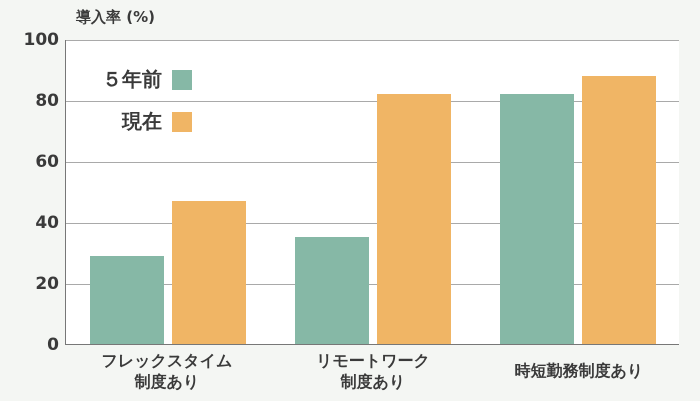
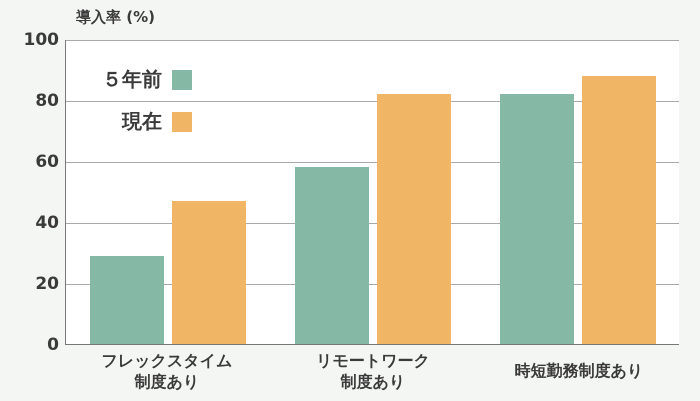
５年前/リモートワーク 制度あり: 35 -> 58
